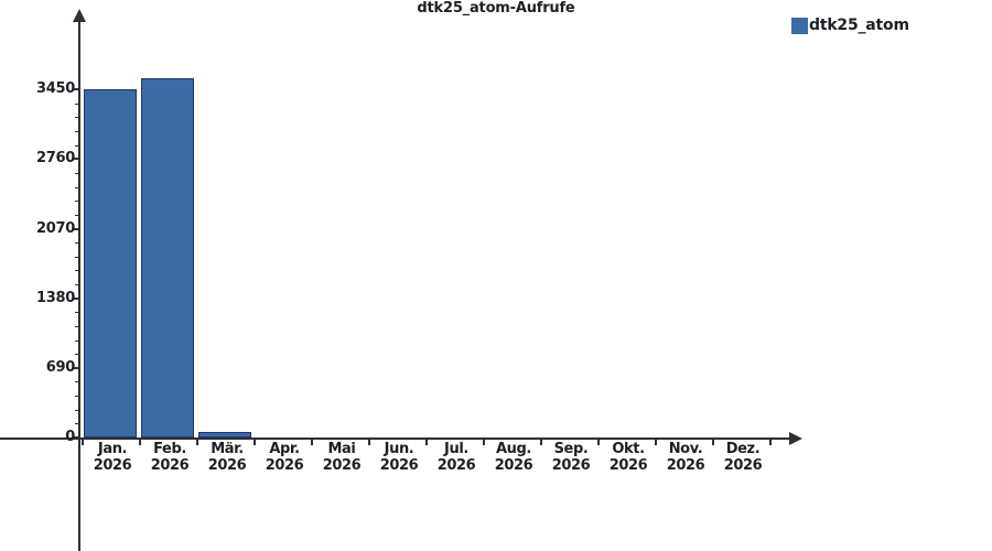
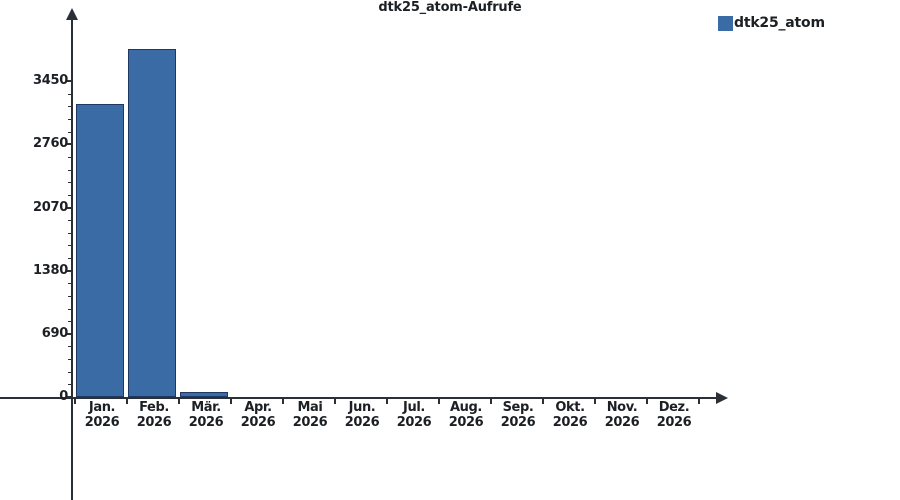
Jan. 2026: 3400 -> 3200
Feb. 2026: 3600 -> 3800
